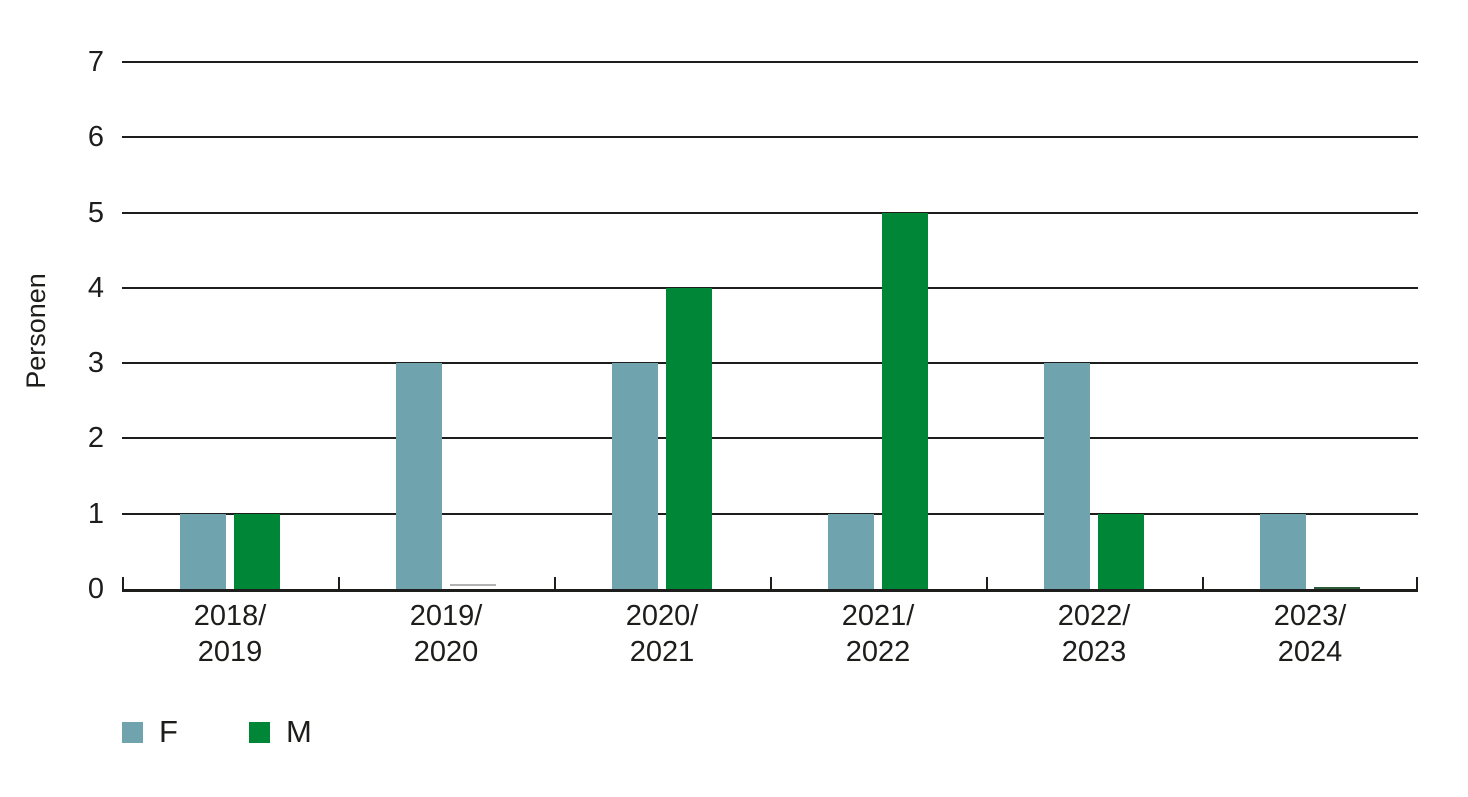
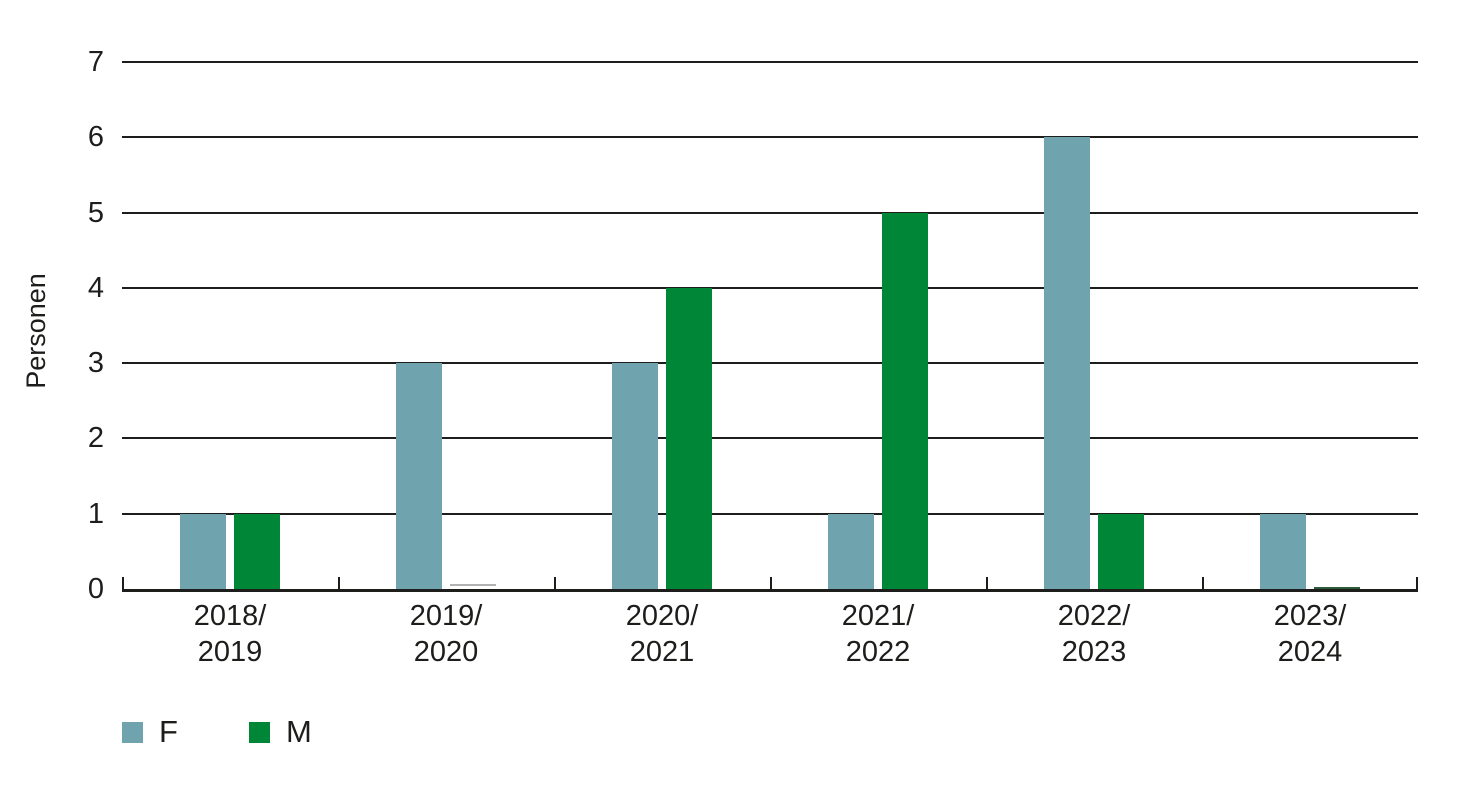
F/2022/2023: 3 -> 6
